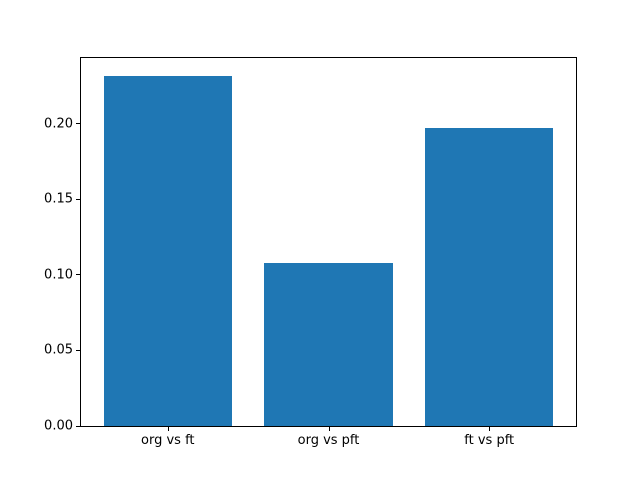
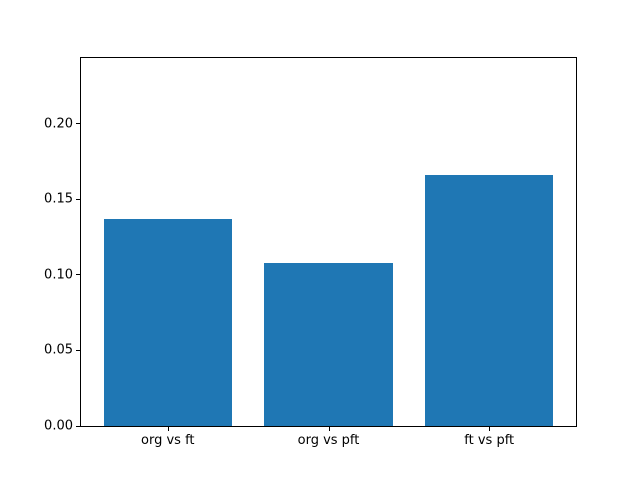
org vs ft: 0.232 -> 0.137
ft vs pft: 0.197 -> 0.166
